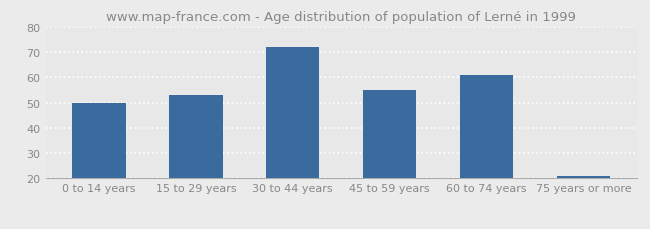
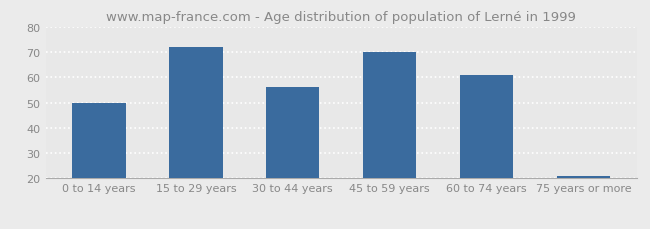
15 to 29 years: 53 -> 72
30 to 44 years: 72 -> 56
45 to 59 years: 55 -> 70
